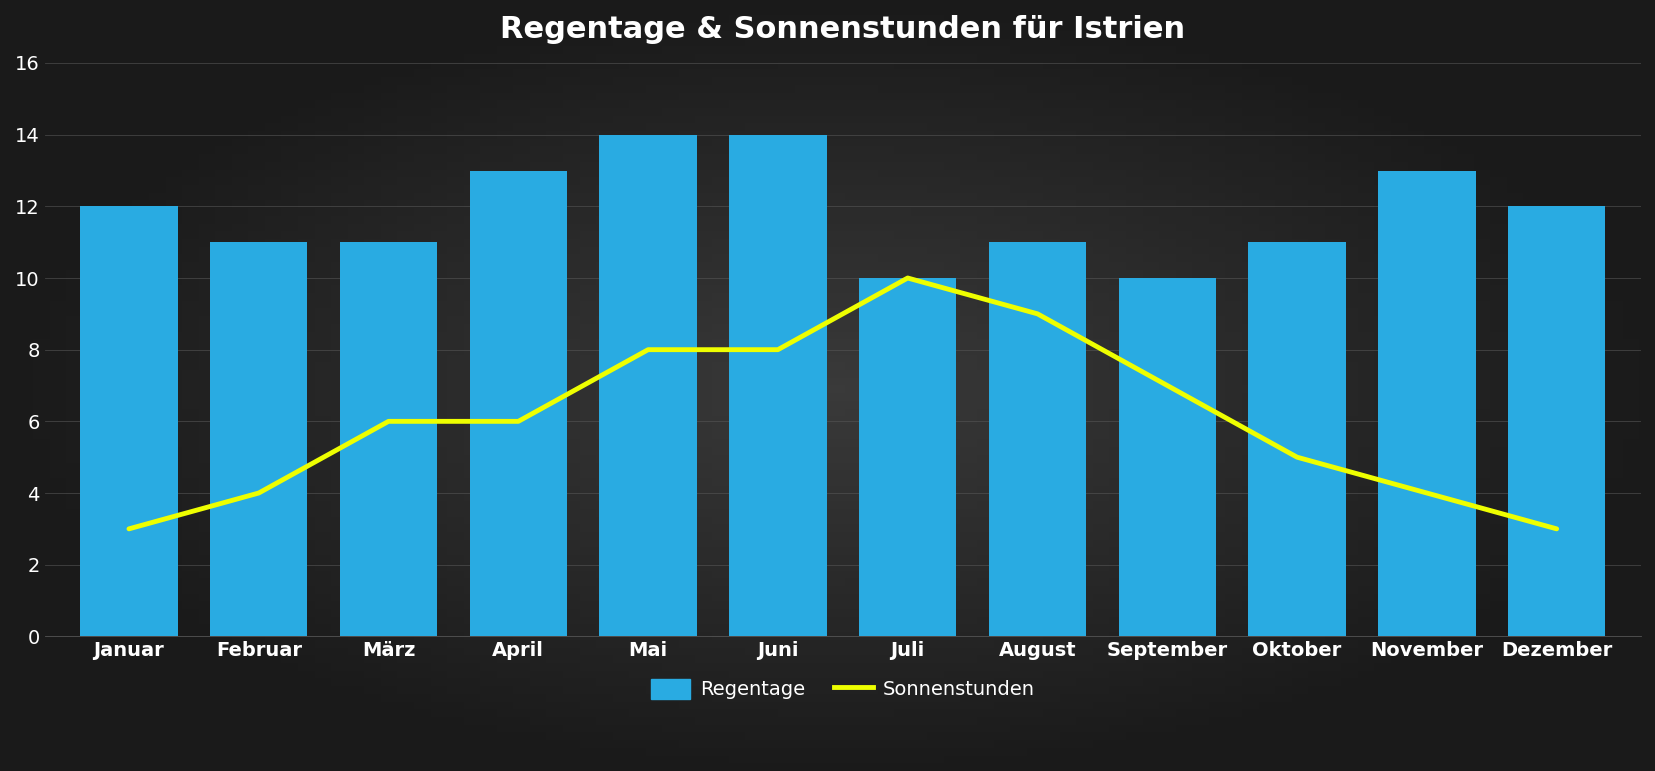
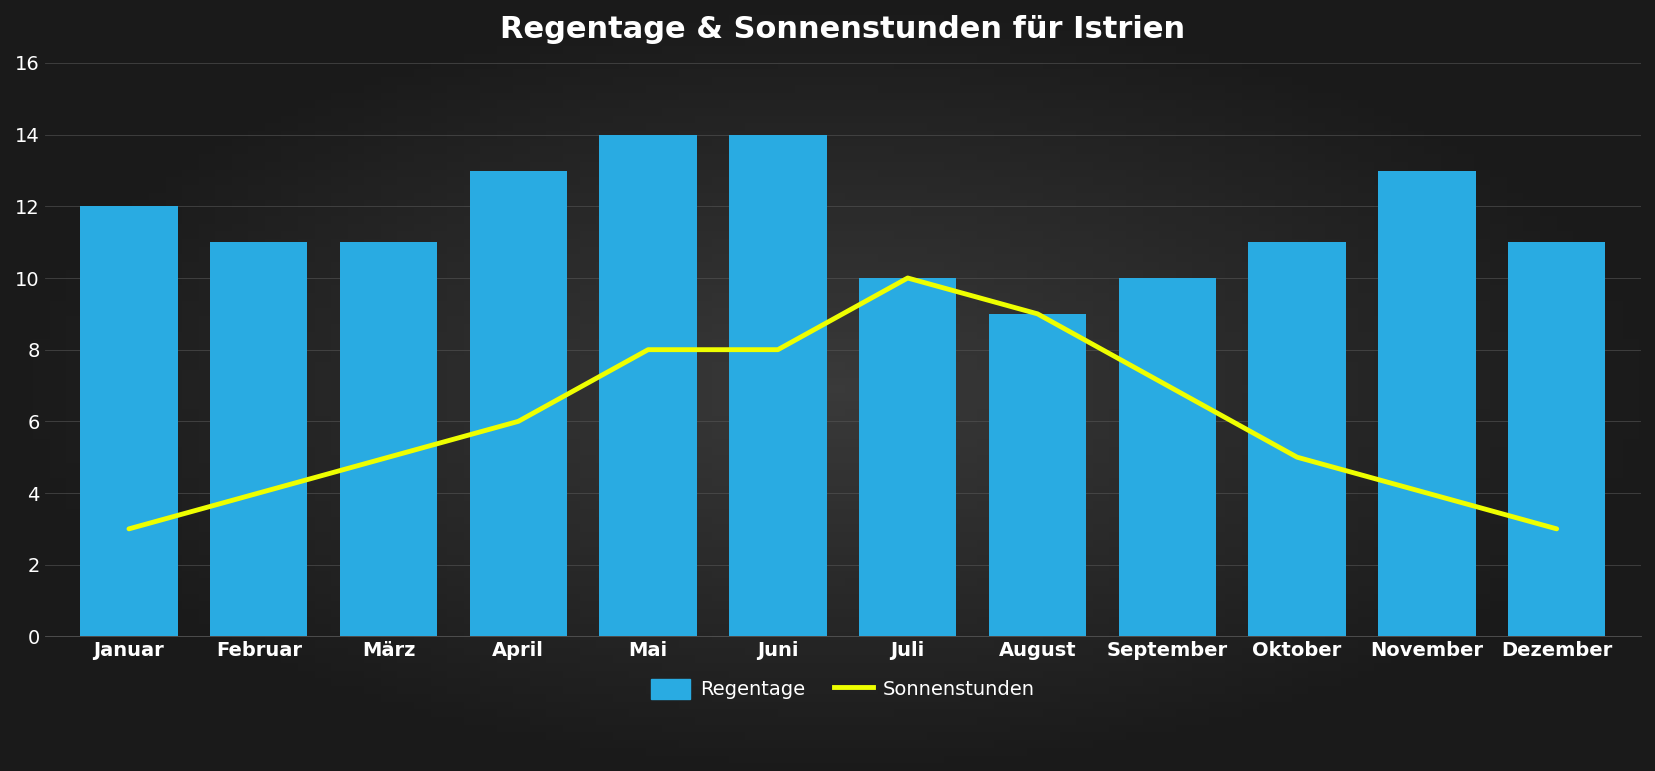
Sonnenstunden/März: 6 -> 5
Regentage/August: 11 -> 9
Regentage/Dezember: 12 -> 11
